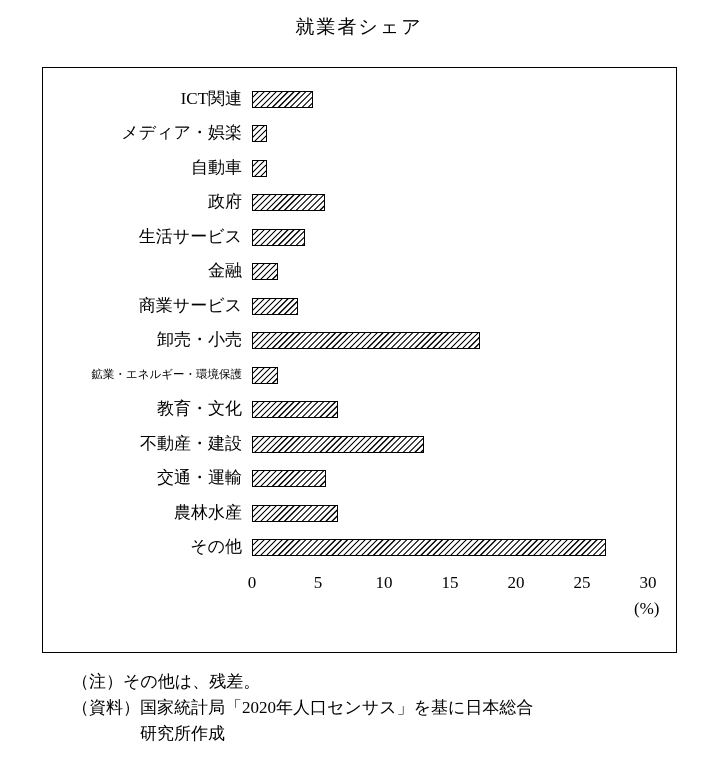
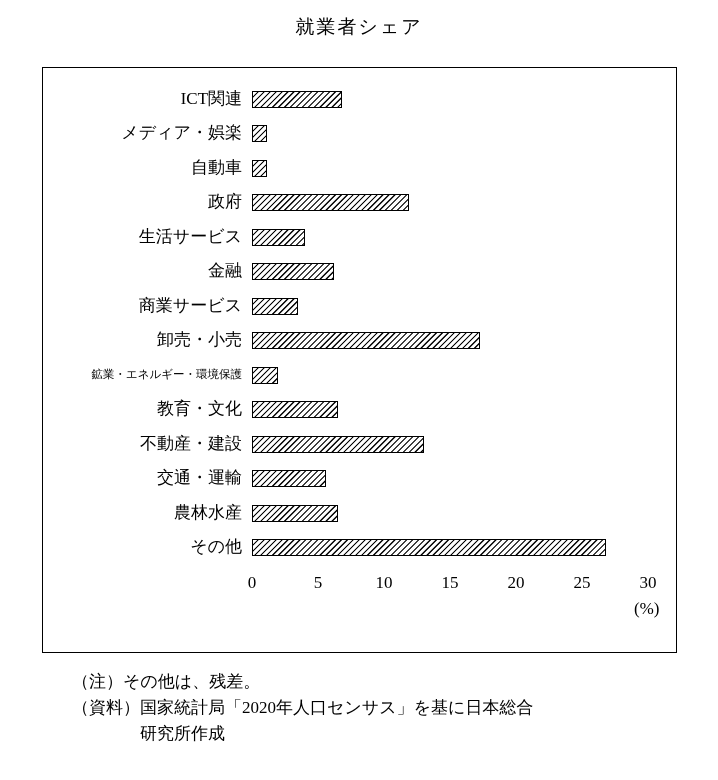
ICT関連: 4.6 -> 6.8
政府: 5.5 -> 11.9
金融: 2.0 -> 6.2
